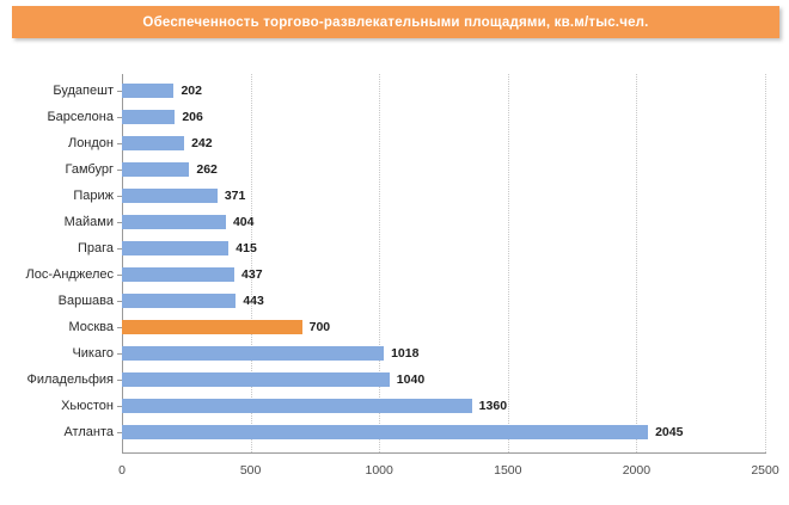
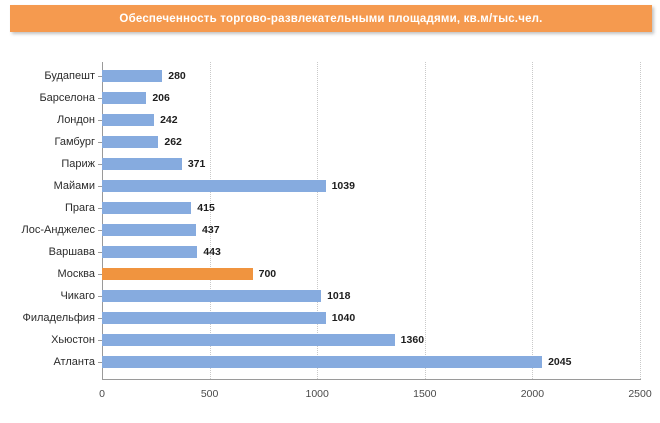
Будапешт: 202 -> 280
Майами: 404 -> 1039
